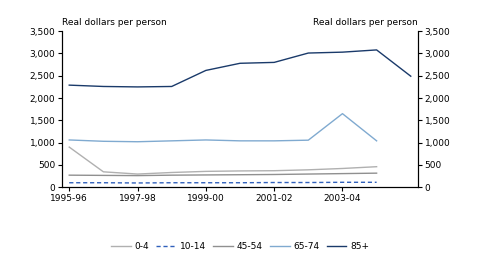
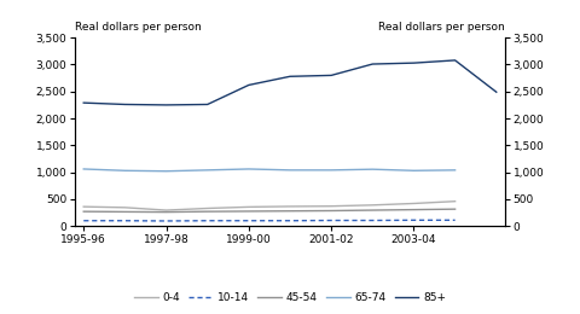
0-4/1995-96: 900 -> 360
65-74/2003-04: 1,650 -> 1,030
